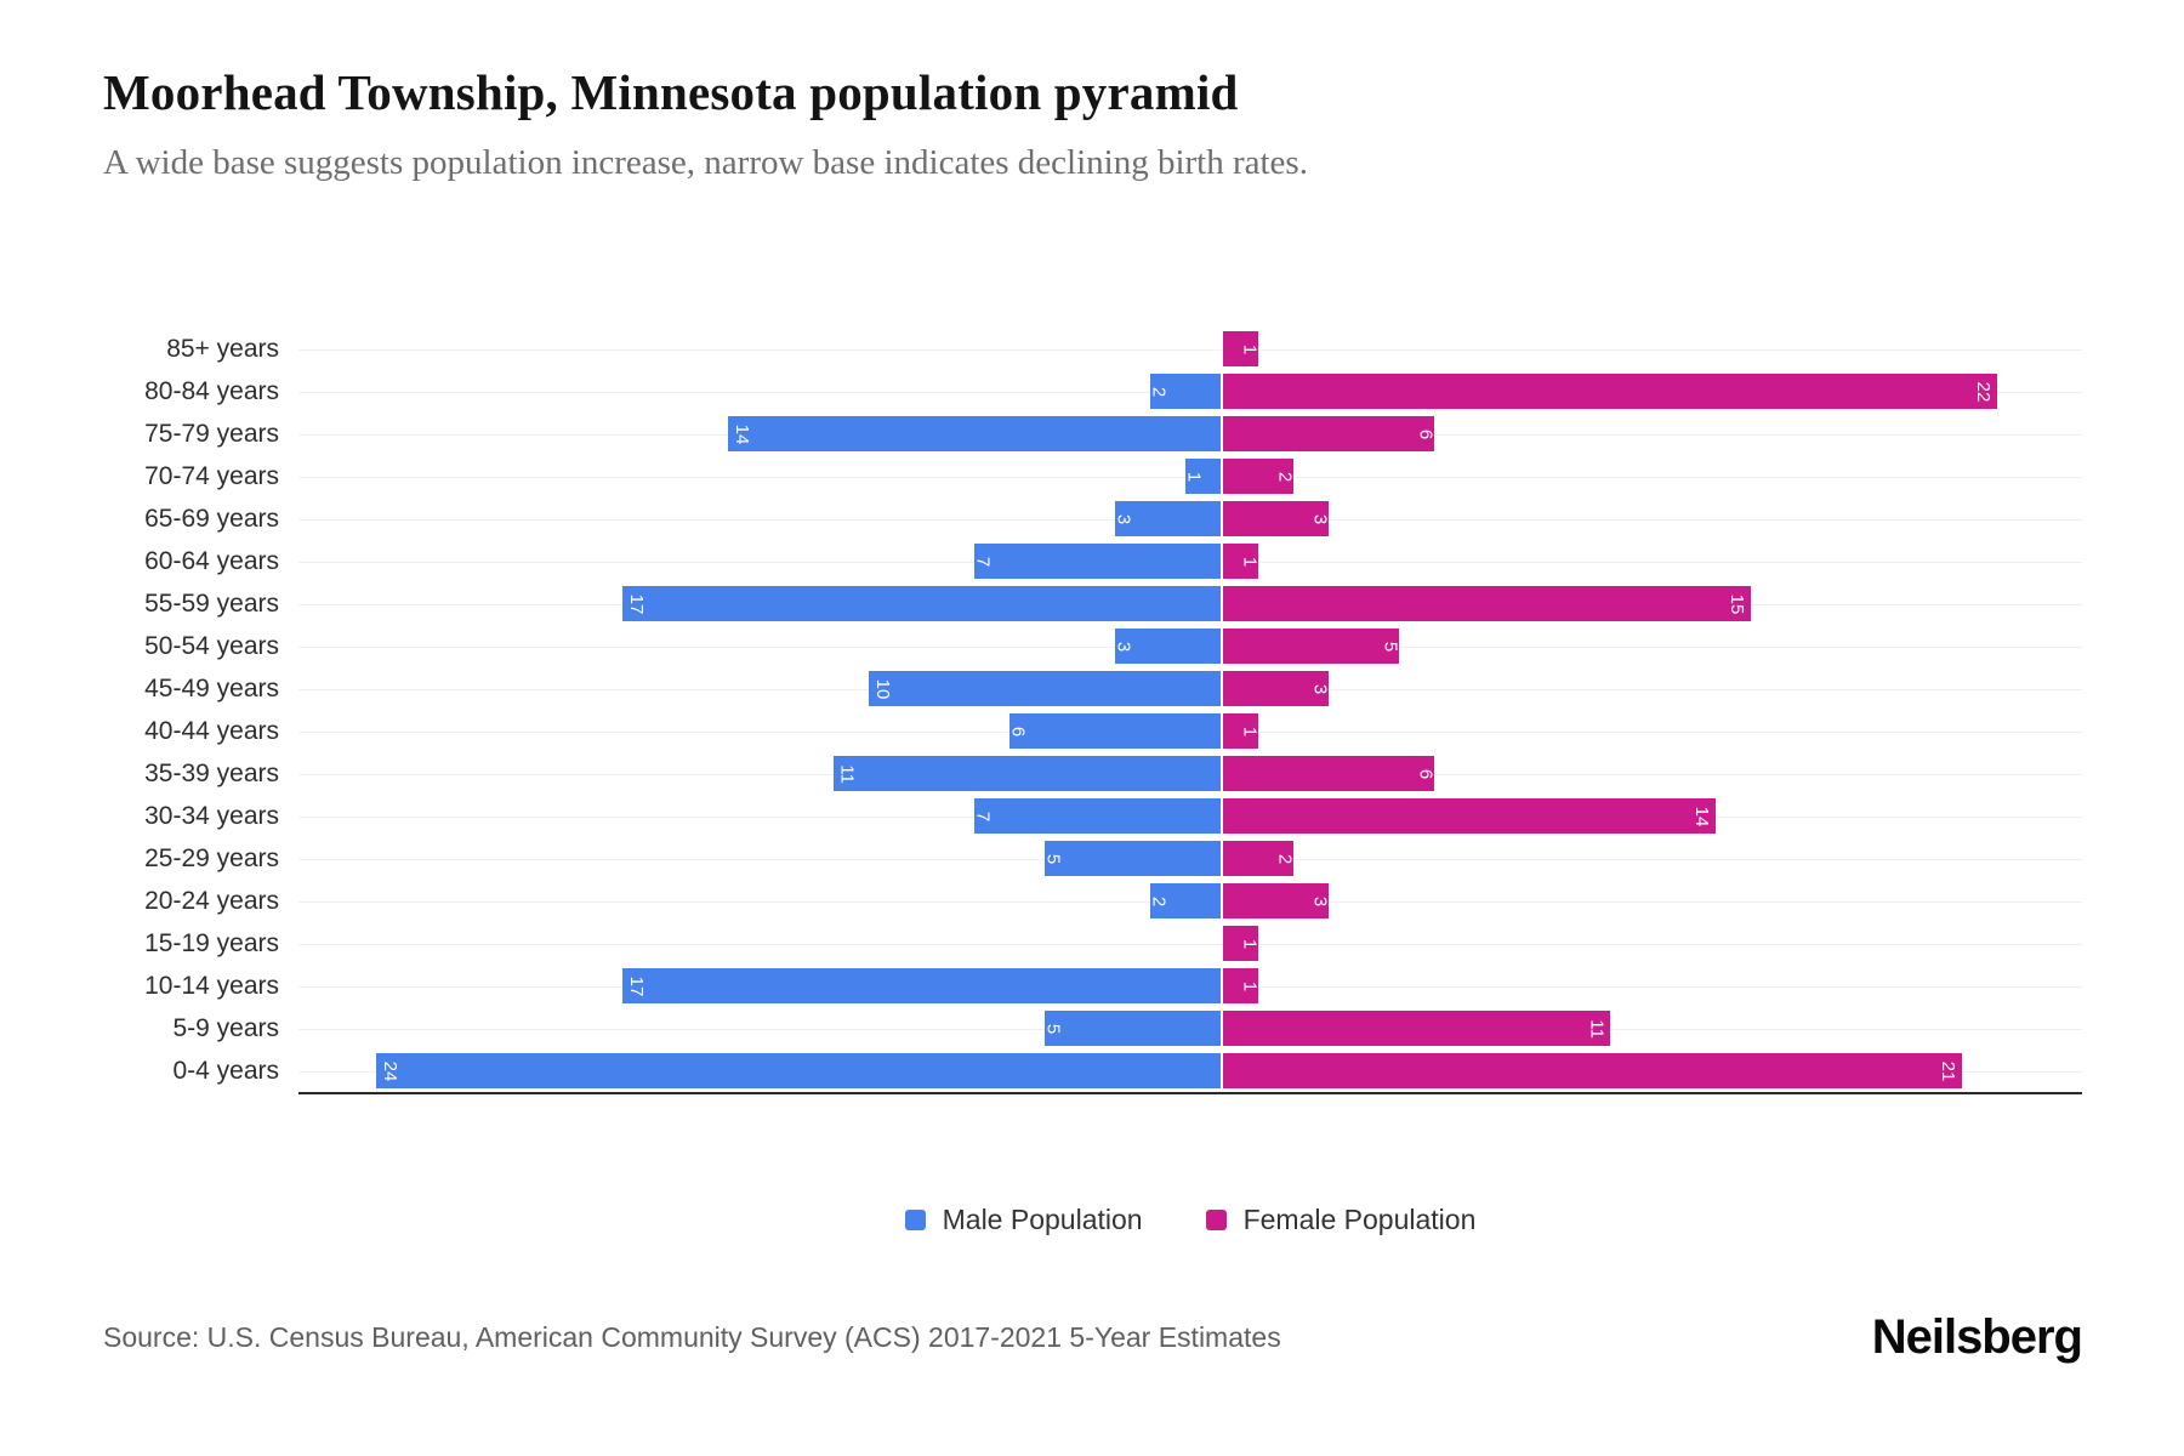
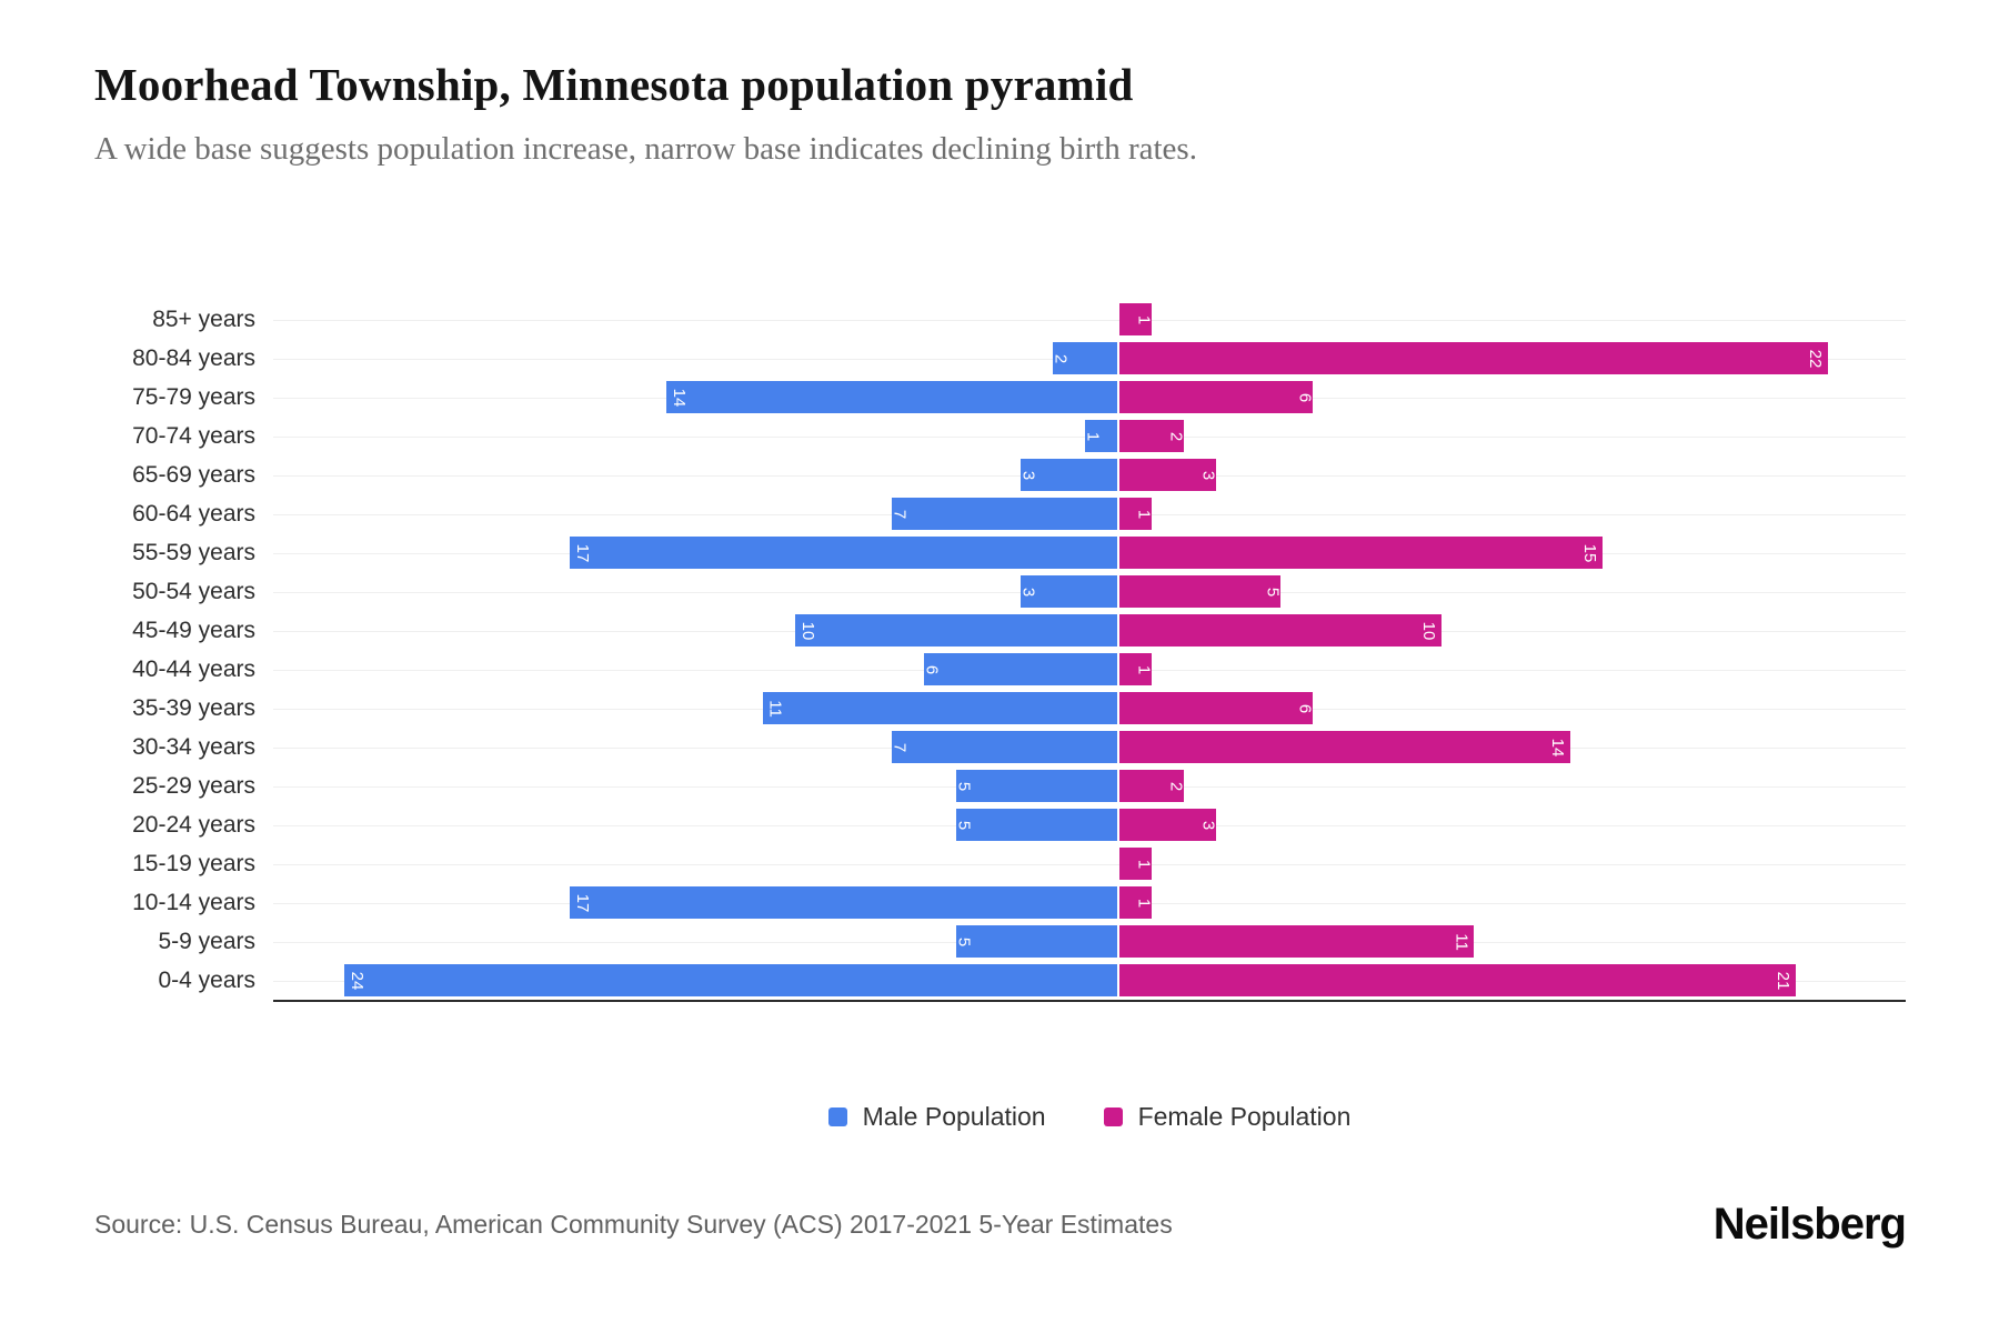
Female Population/45-49 years: 3 -> 10
Male Population/20-24 years: 2 -> 5
